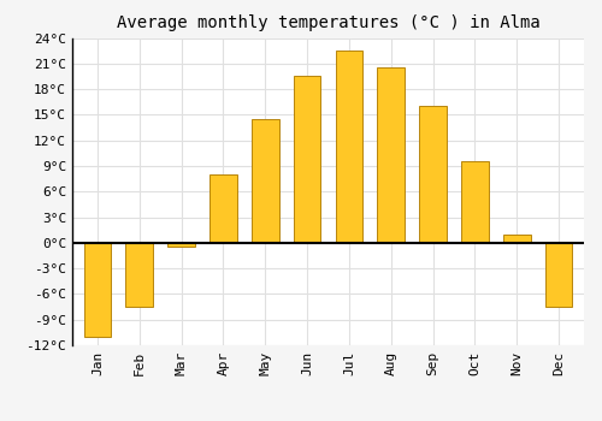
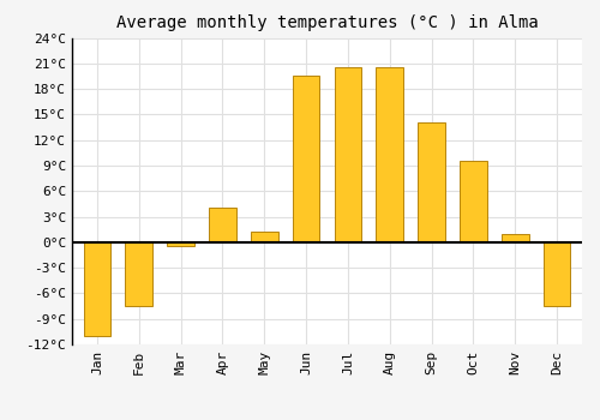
Apr: 8.0°C -> 4.0°C
May: 14.5°C -> 1.2°C
Jul: 22.5°C -> 20.6°C
Sep: 16.0°C -> 14.0°C
